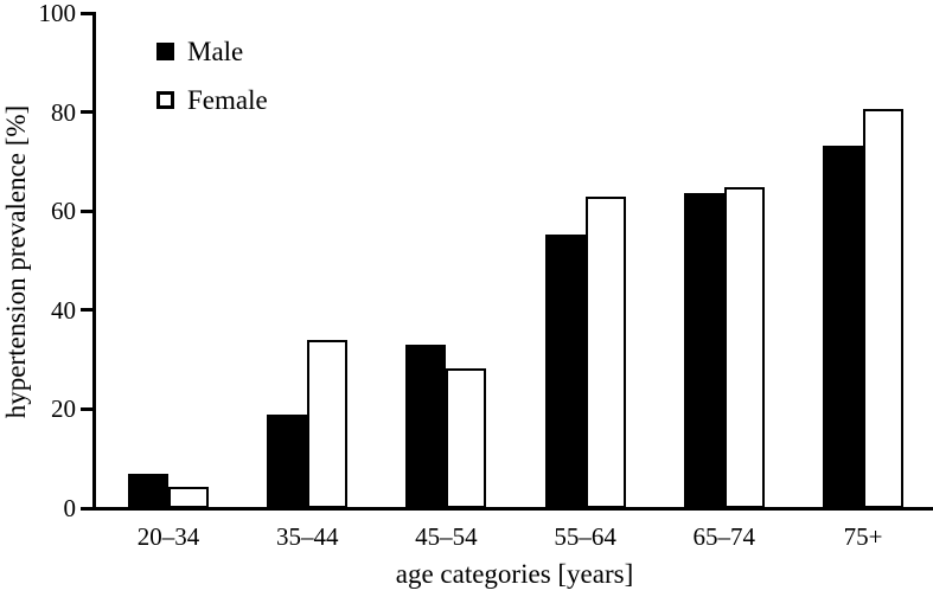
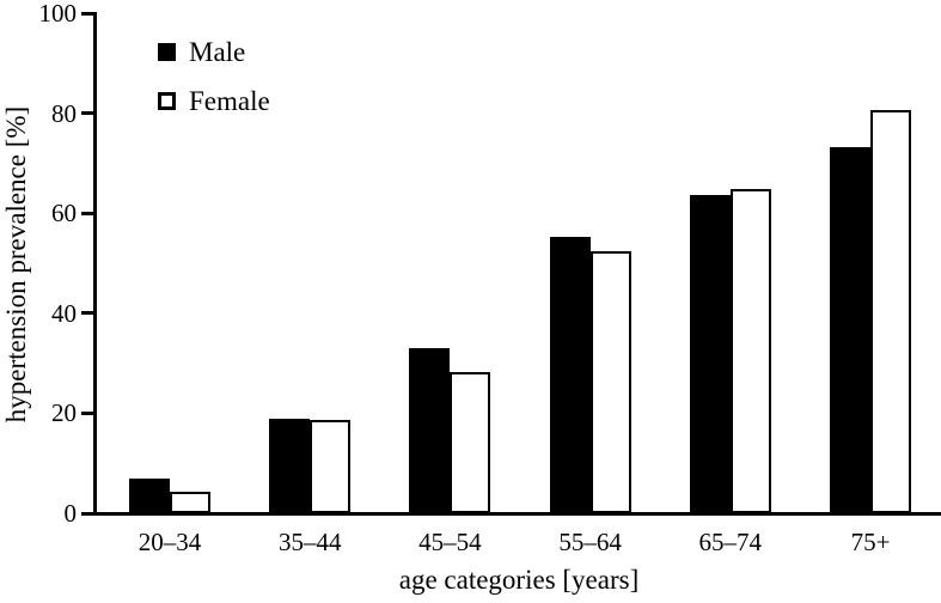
Female/35–44: 34 -> 19
Female/55–64: 63 -> 52
